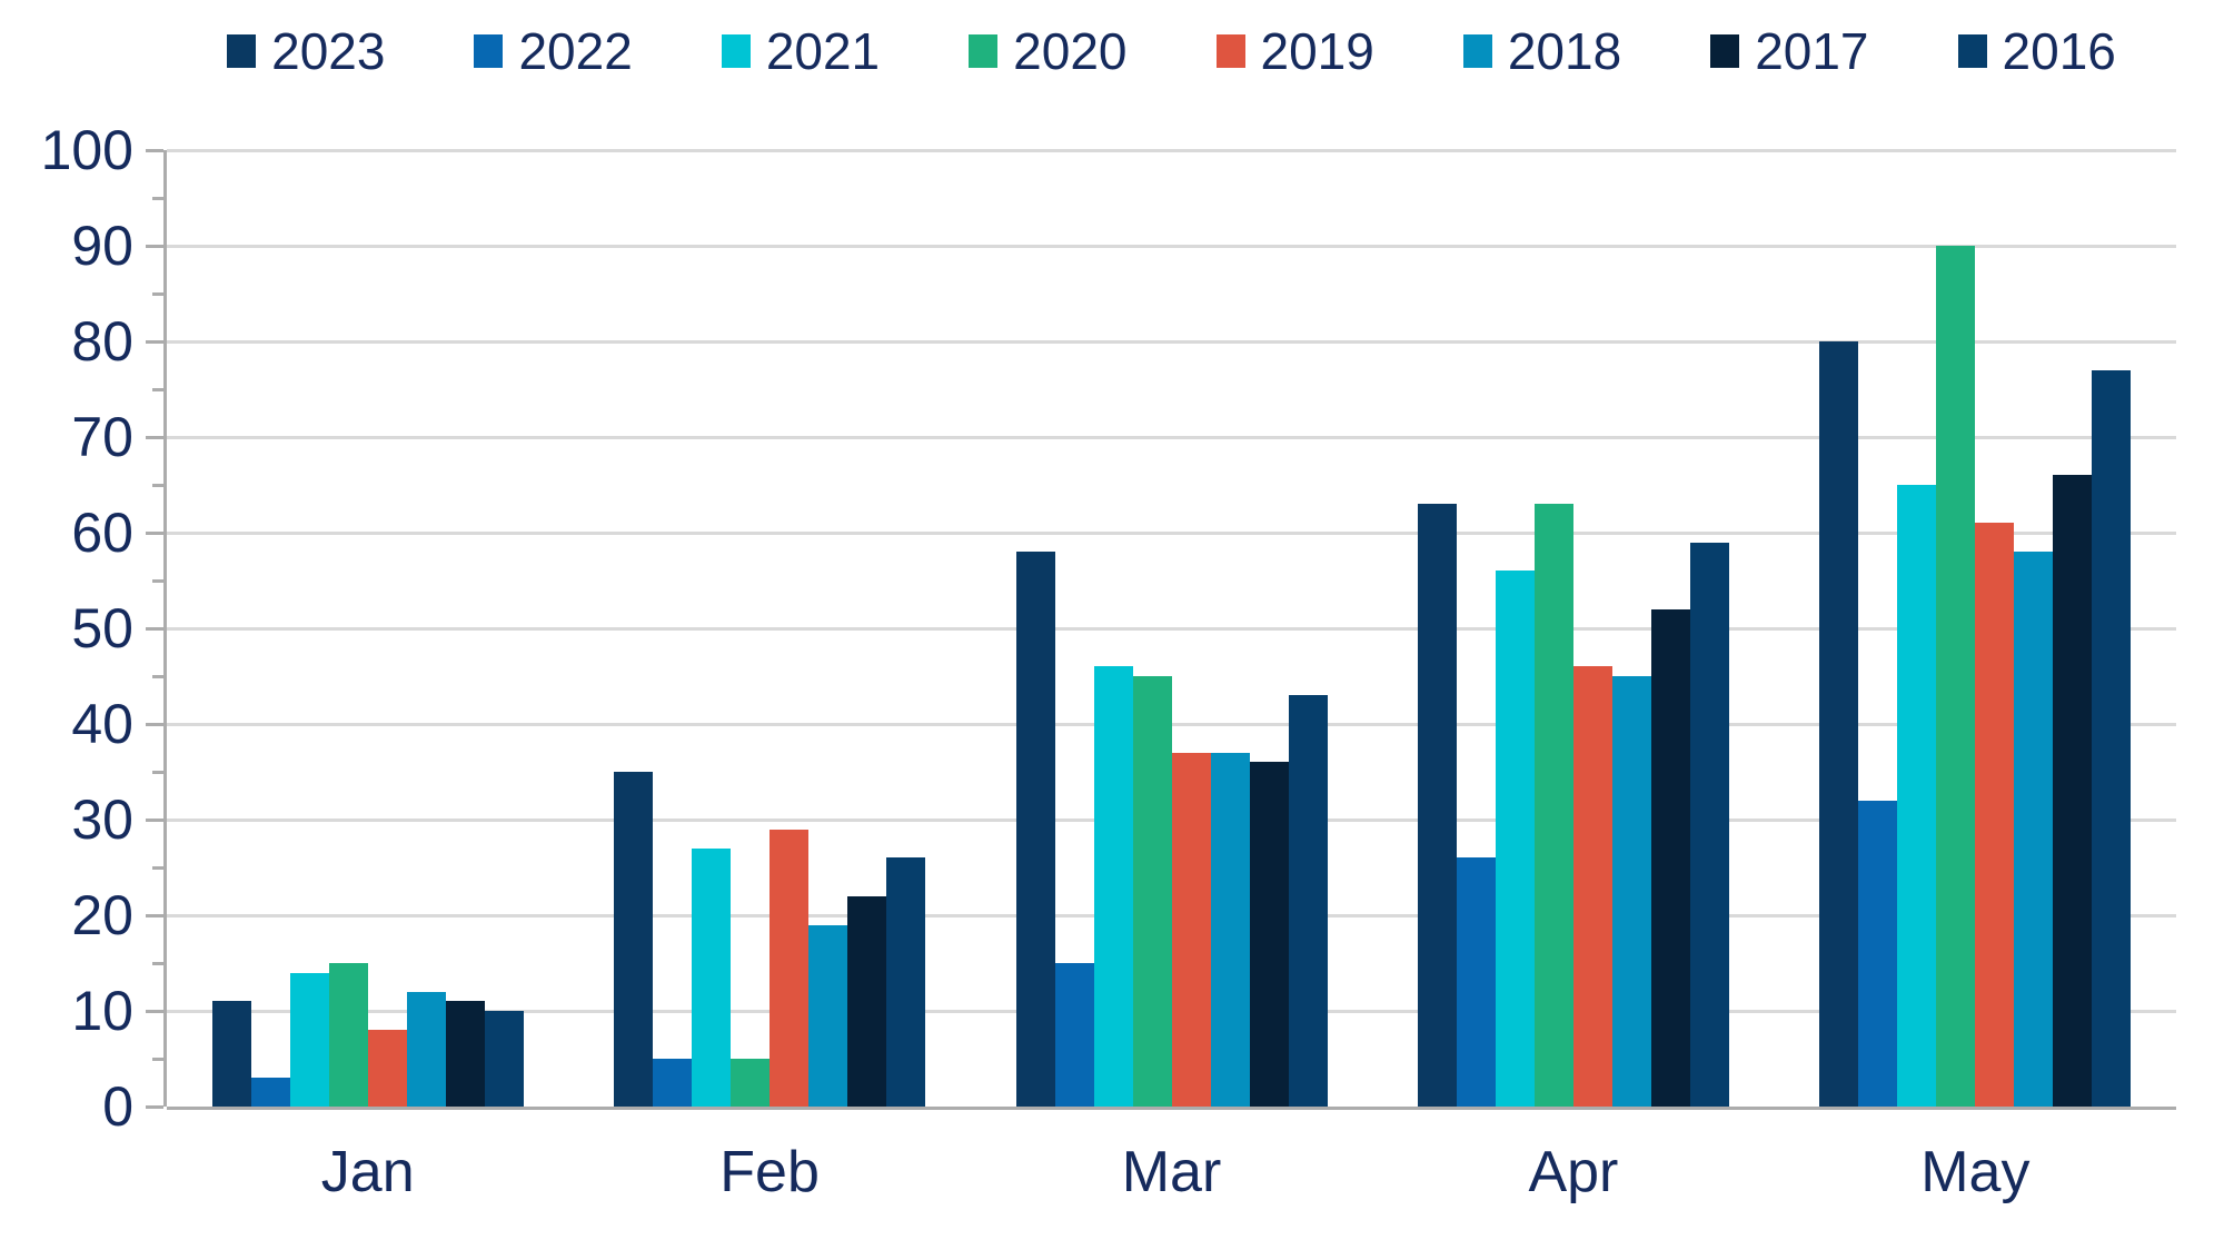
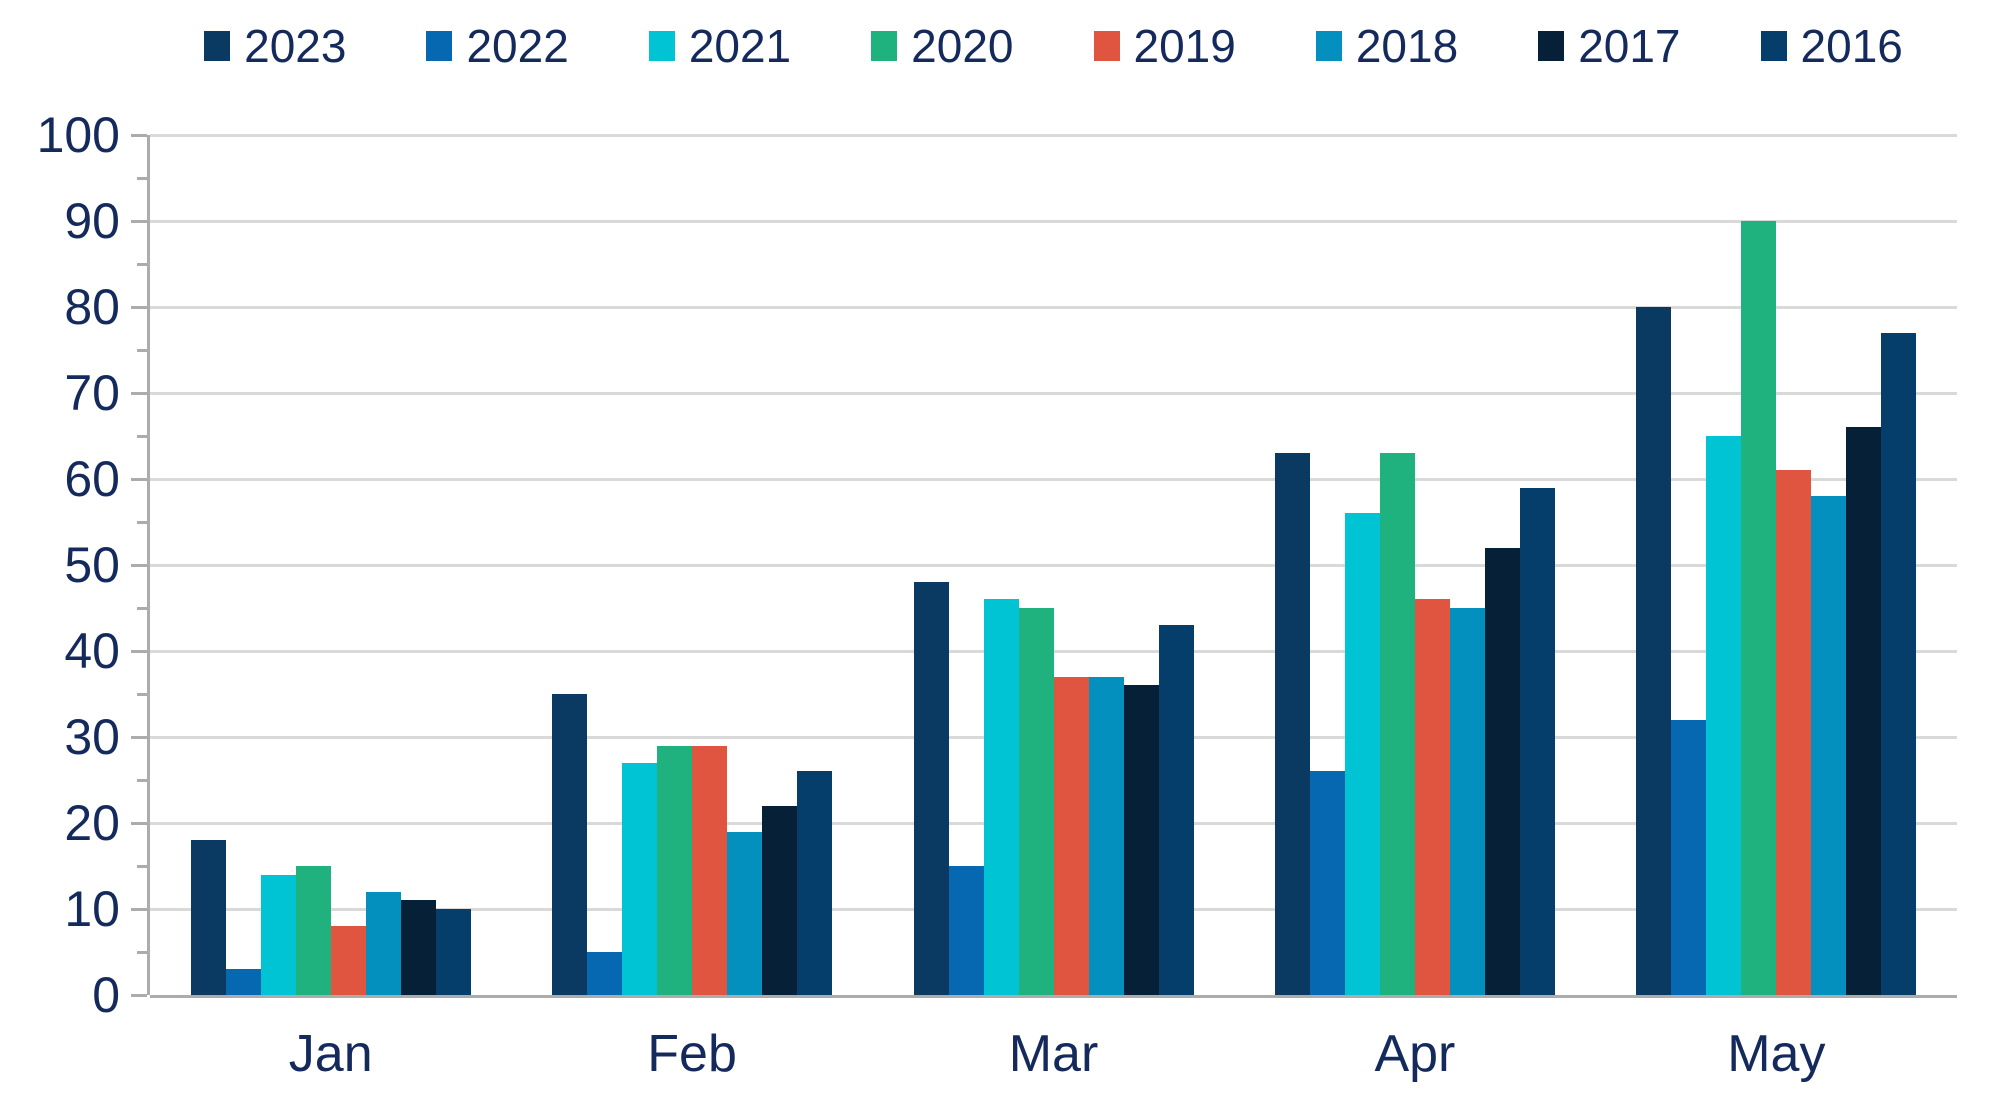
2023/Jan: 11 -> 18
2020/Feb: 5 -> 29
2023/Mar: 58 -> 48
